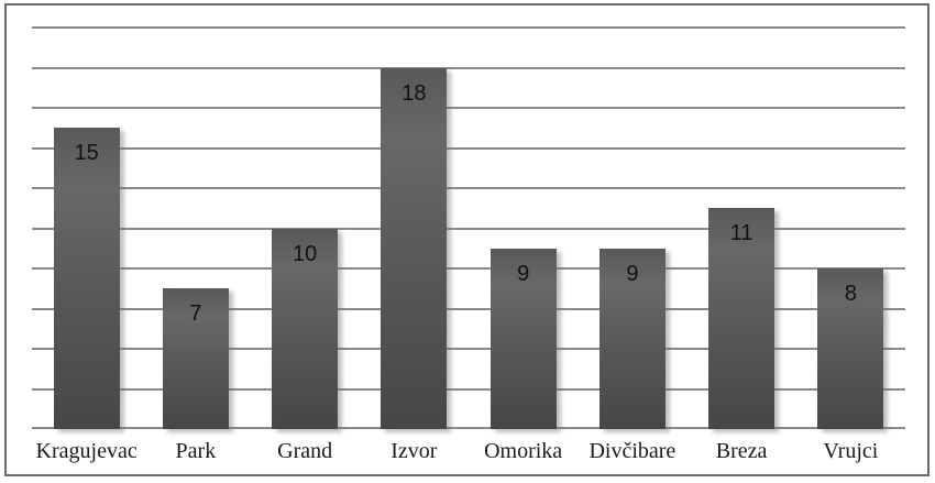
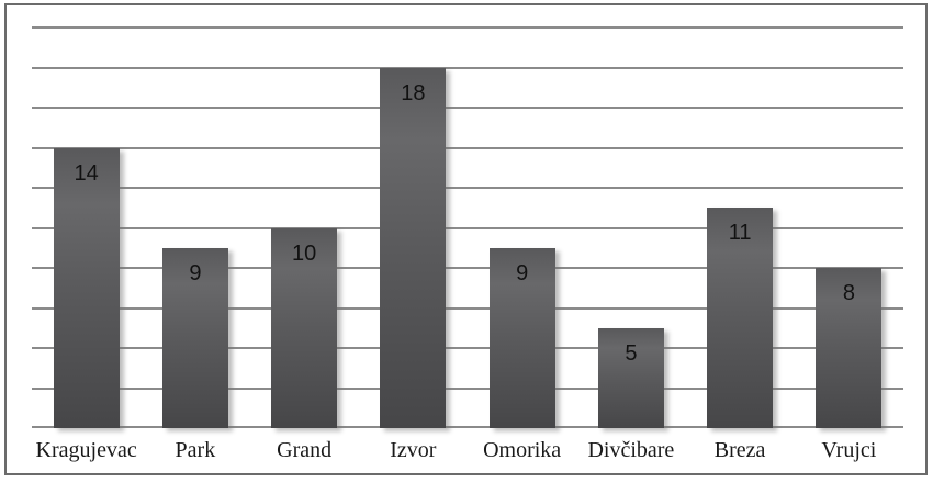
Kragujevac: 15 -> 14
Park: 7 -> 9
Divčibare: 9 -> 5
